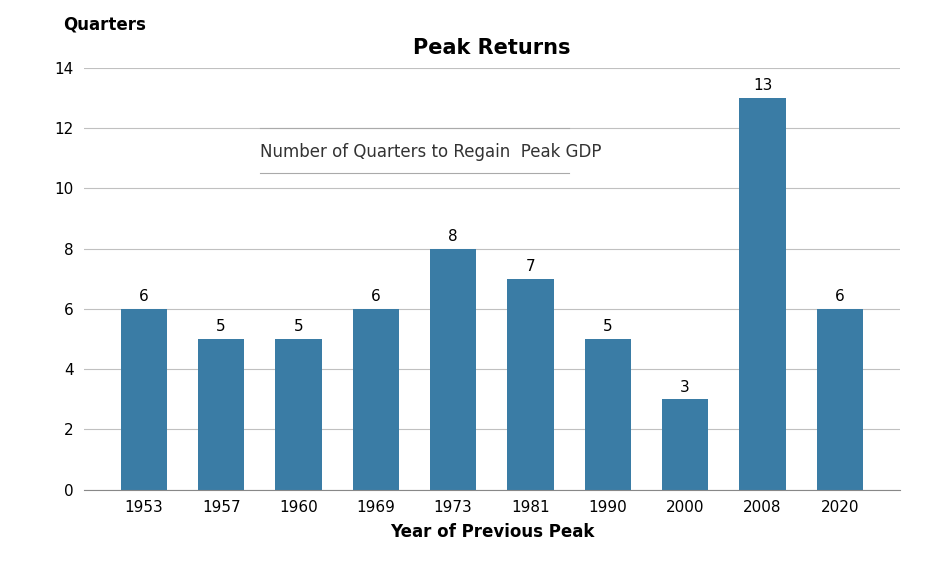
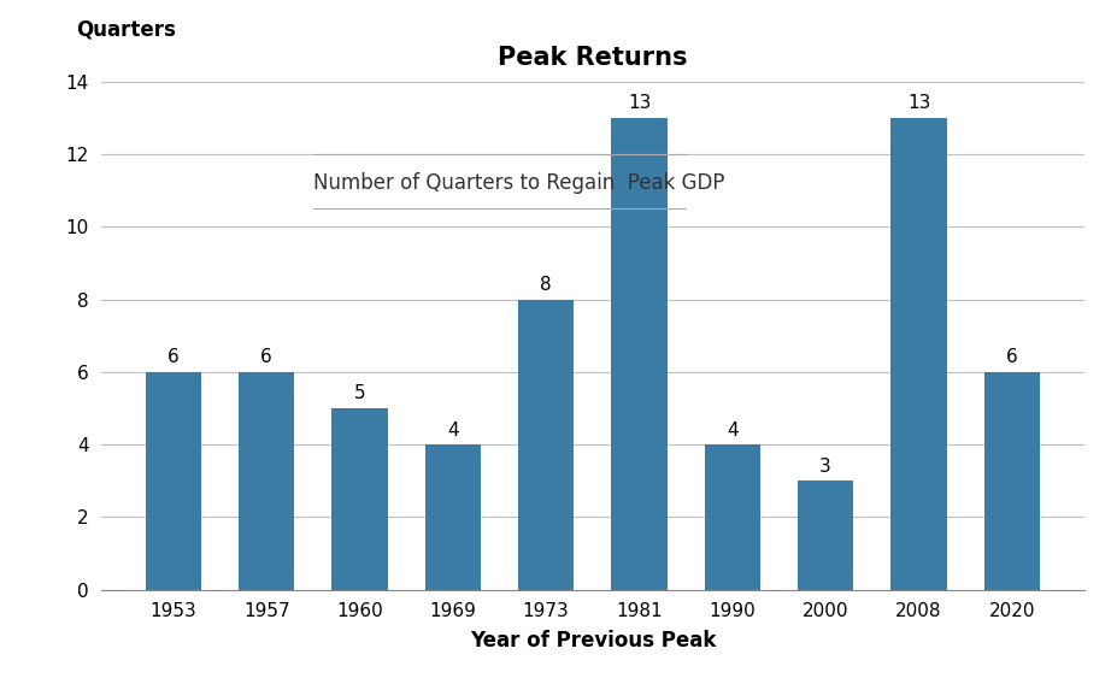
1957: 5 -> 6
1969: 6 -> 4
1981: 7 -> 13
1990: 5 -> 4
